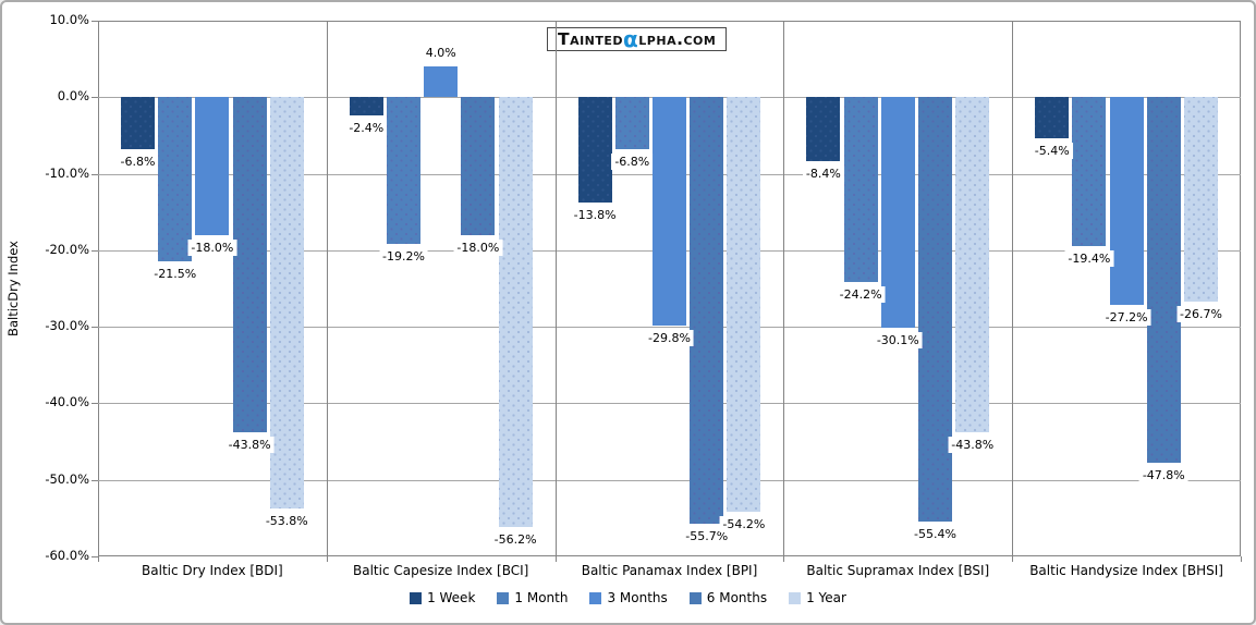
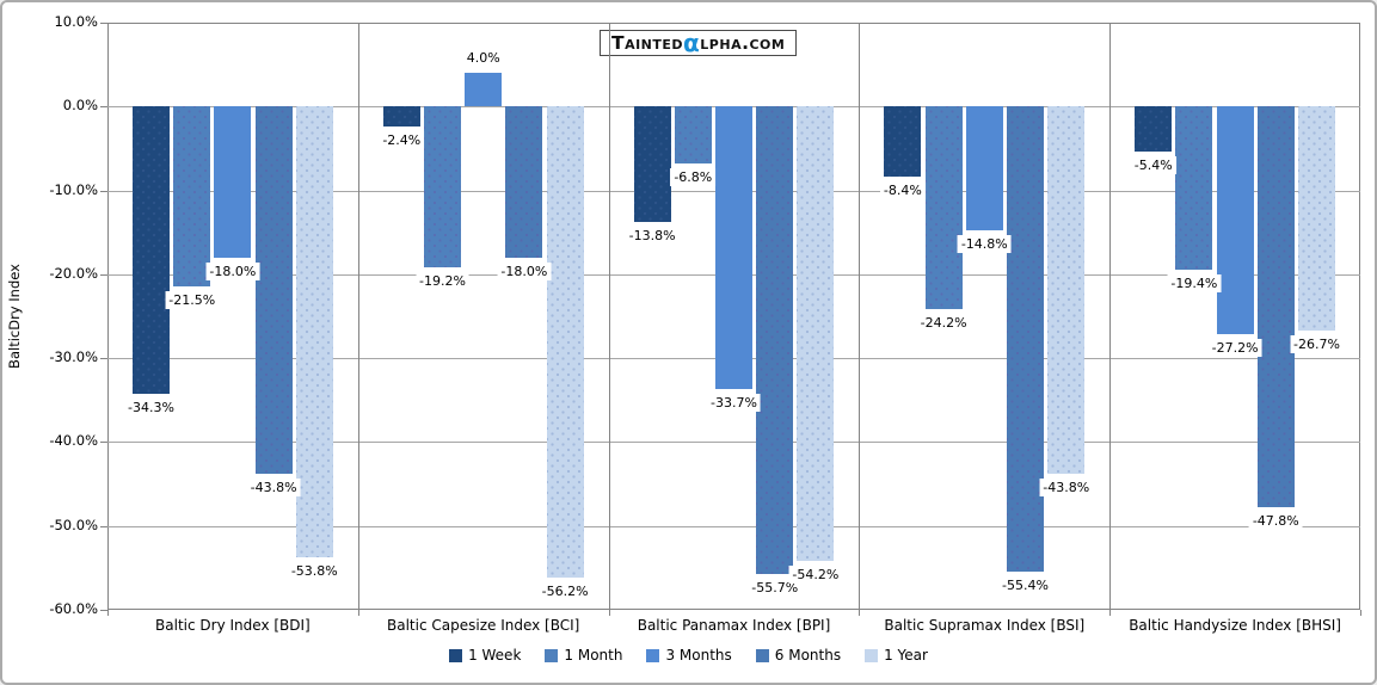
1 Week/Baltic Dry Index [BDI]: -6.8% -> -34.3%
3 Months/Baltic Panamax Index [BPI]: -29.8% -> -33.7%
3 Months/Baltic Supramax Index [BSI]: -30.1% -> -14.8%
